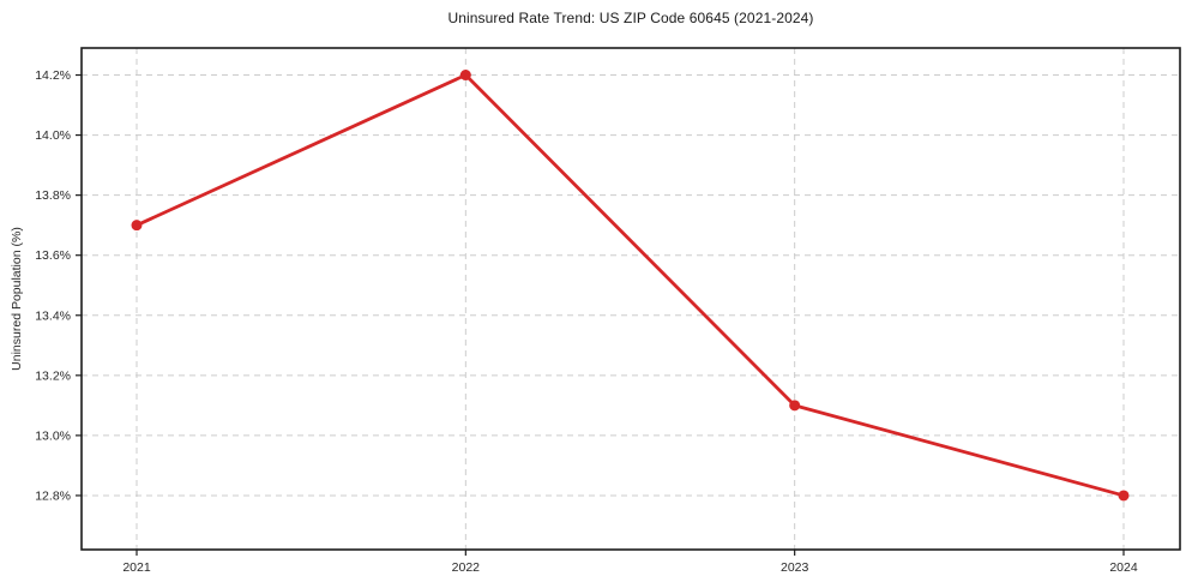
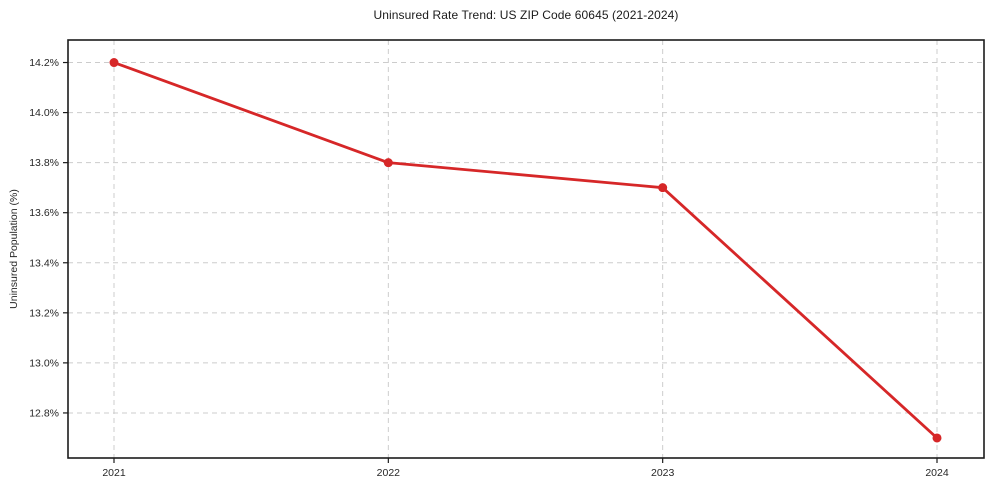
2021: 13.7% -> 14.2%
2022: 14.2% -> 13.8%
2023: 13.1% -> 13.7%
2024: 12.8% -> 12.7%
